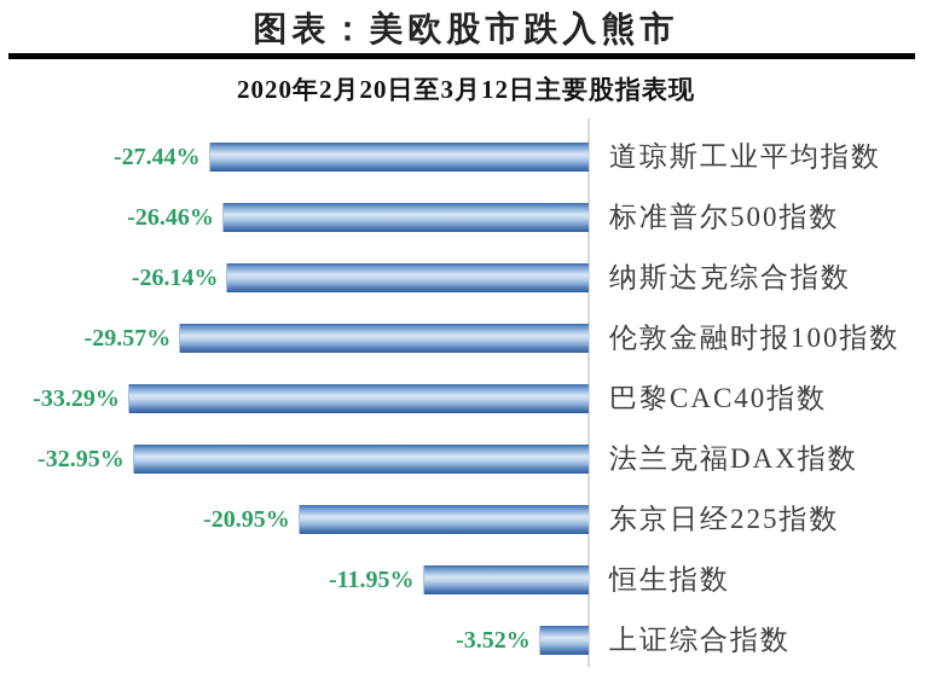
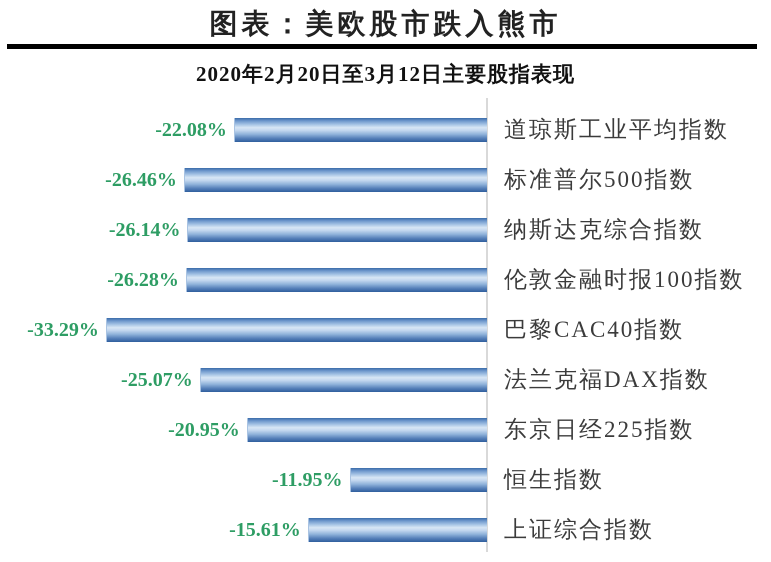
道琼斯工业平均指数: -27.44% -> -22.08%
伦敦金融时报100指数: -29.57% -> -26.28%
法兰克福DAX指数: -32.95% -> -25.07%
上证综合指数: -3.52% -> -15.61%
